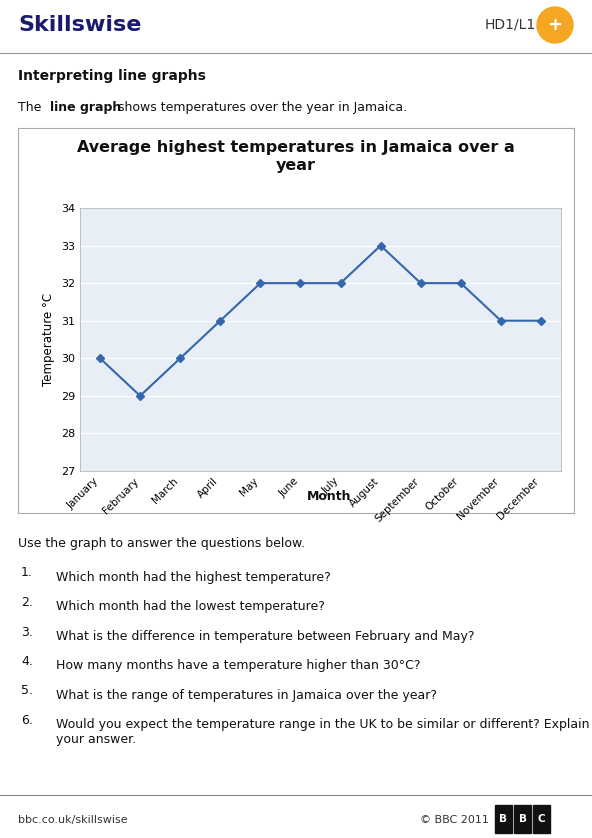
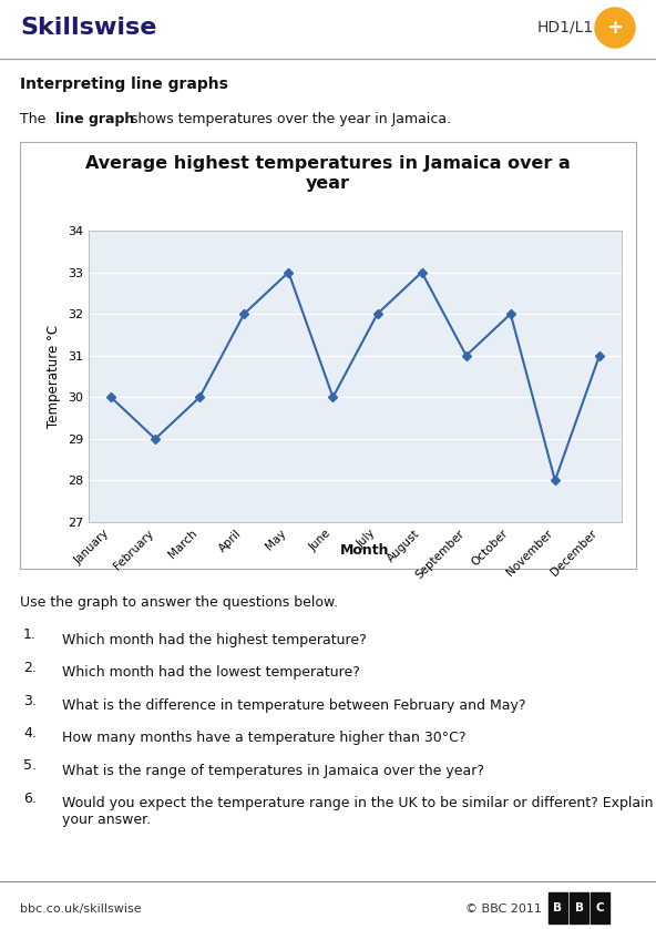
April: 31 -> 32
May: 32 -> 33
June: 32 -> 30
September: 32 -> 31
November: 31 -> 28
